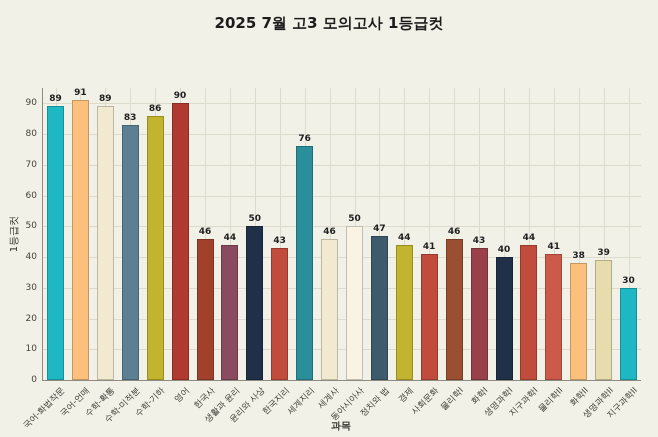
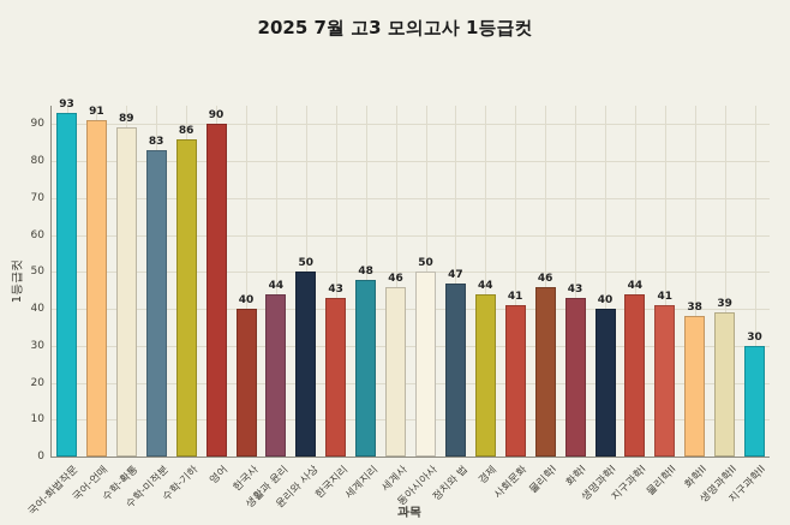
국어-화법작문: 89 -> 93
한국사: 46 -> 40
세계지리: 76 -> 48
